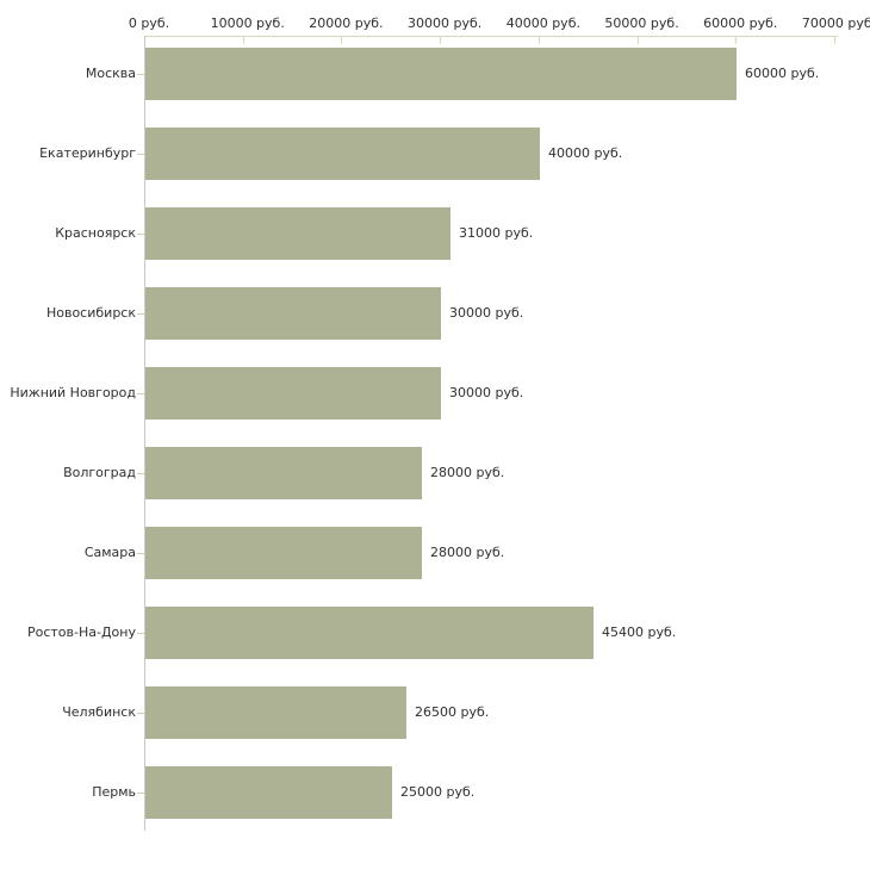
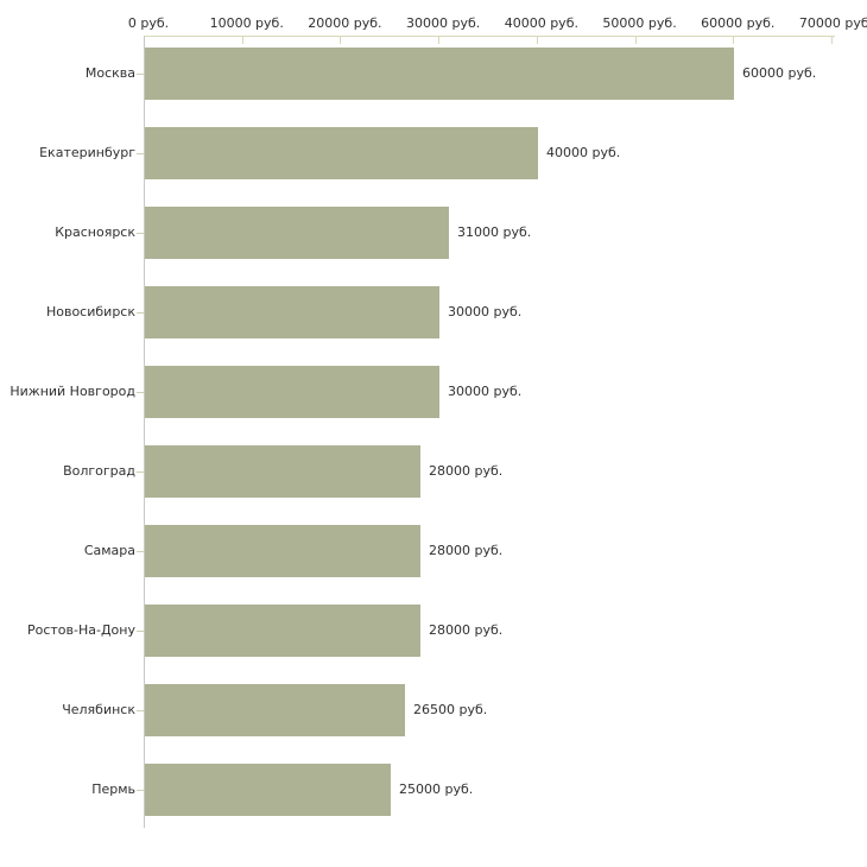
Ростов-На-Дону: 45400 -> 28000
